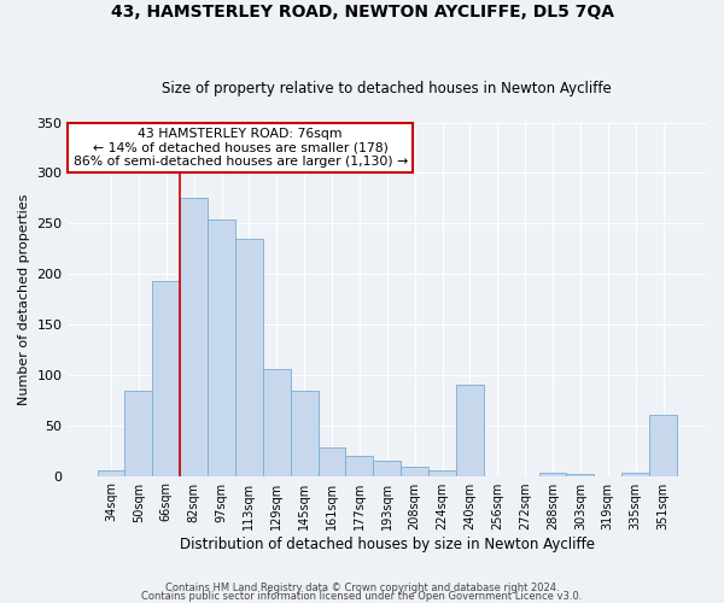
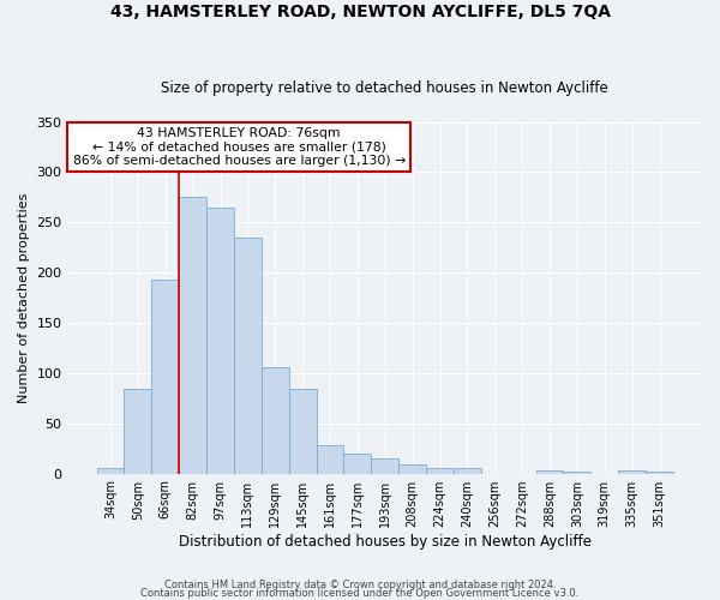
97sqm: 254 -> 265
240sqm: 90 -> 5
351sqm: 60 -> 2
